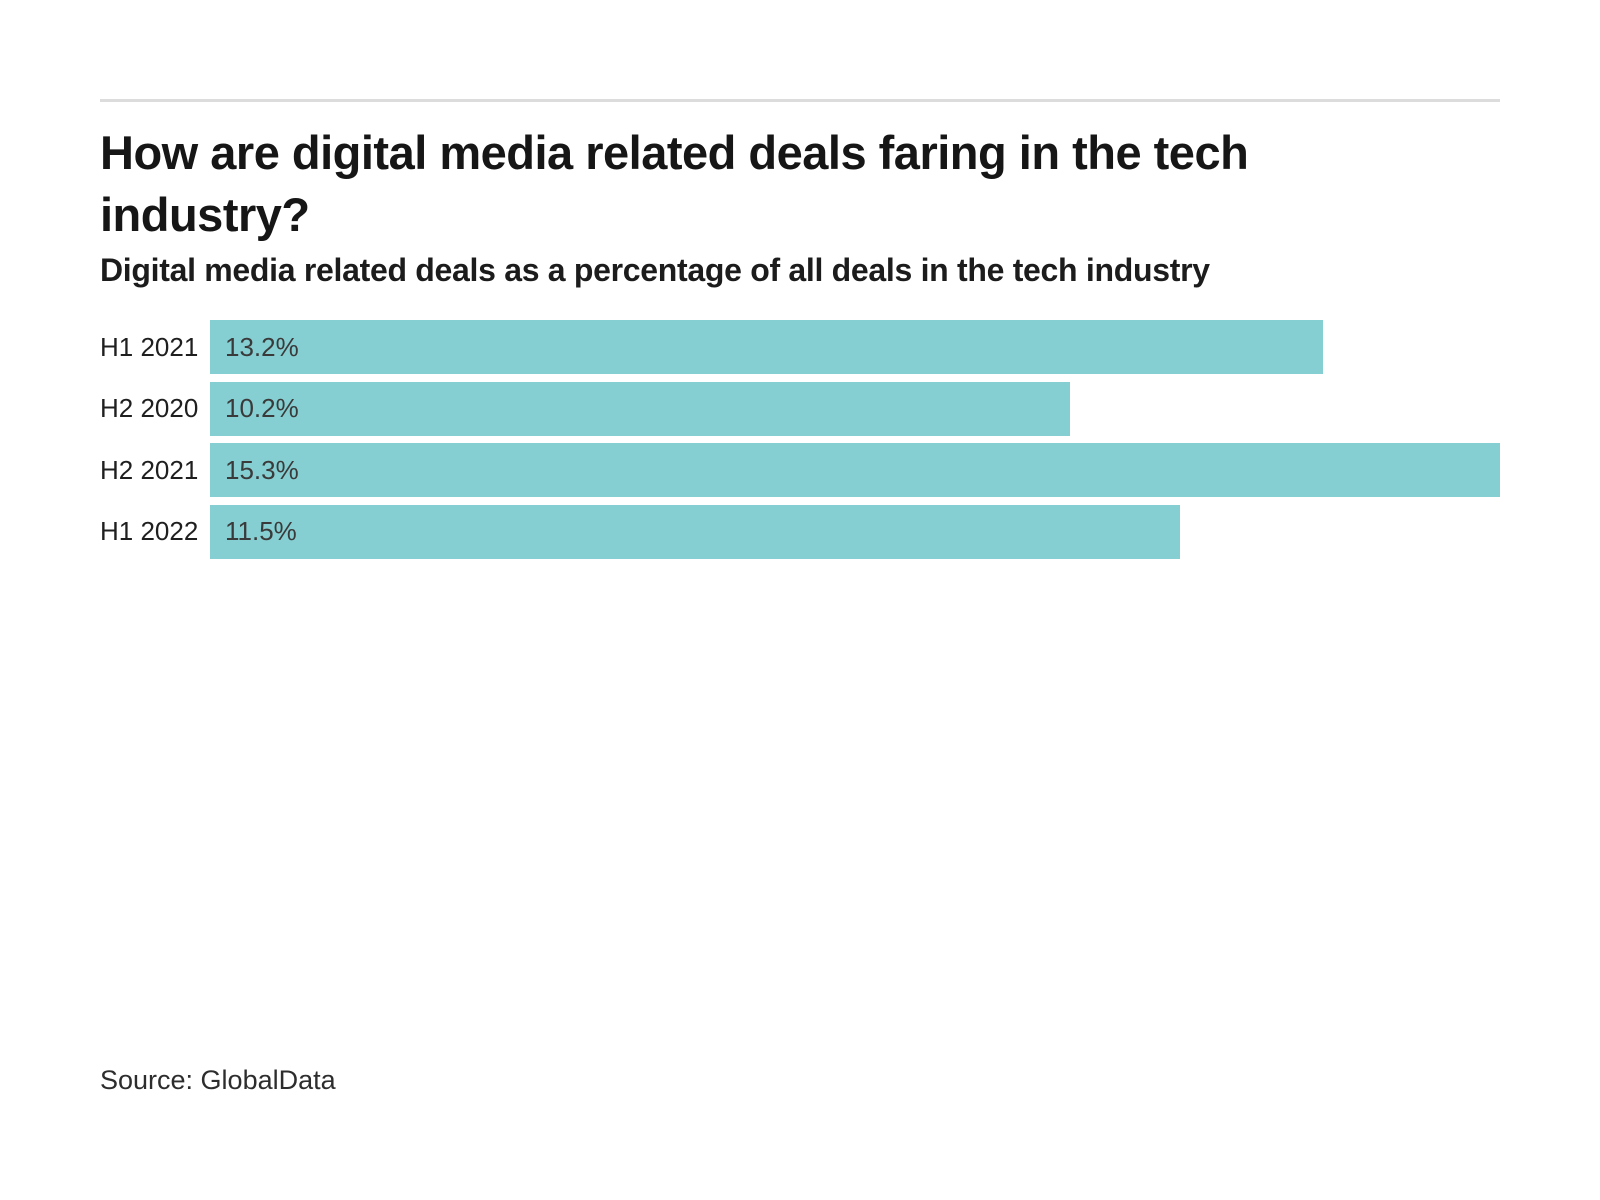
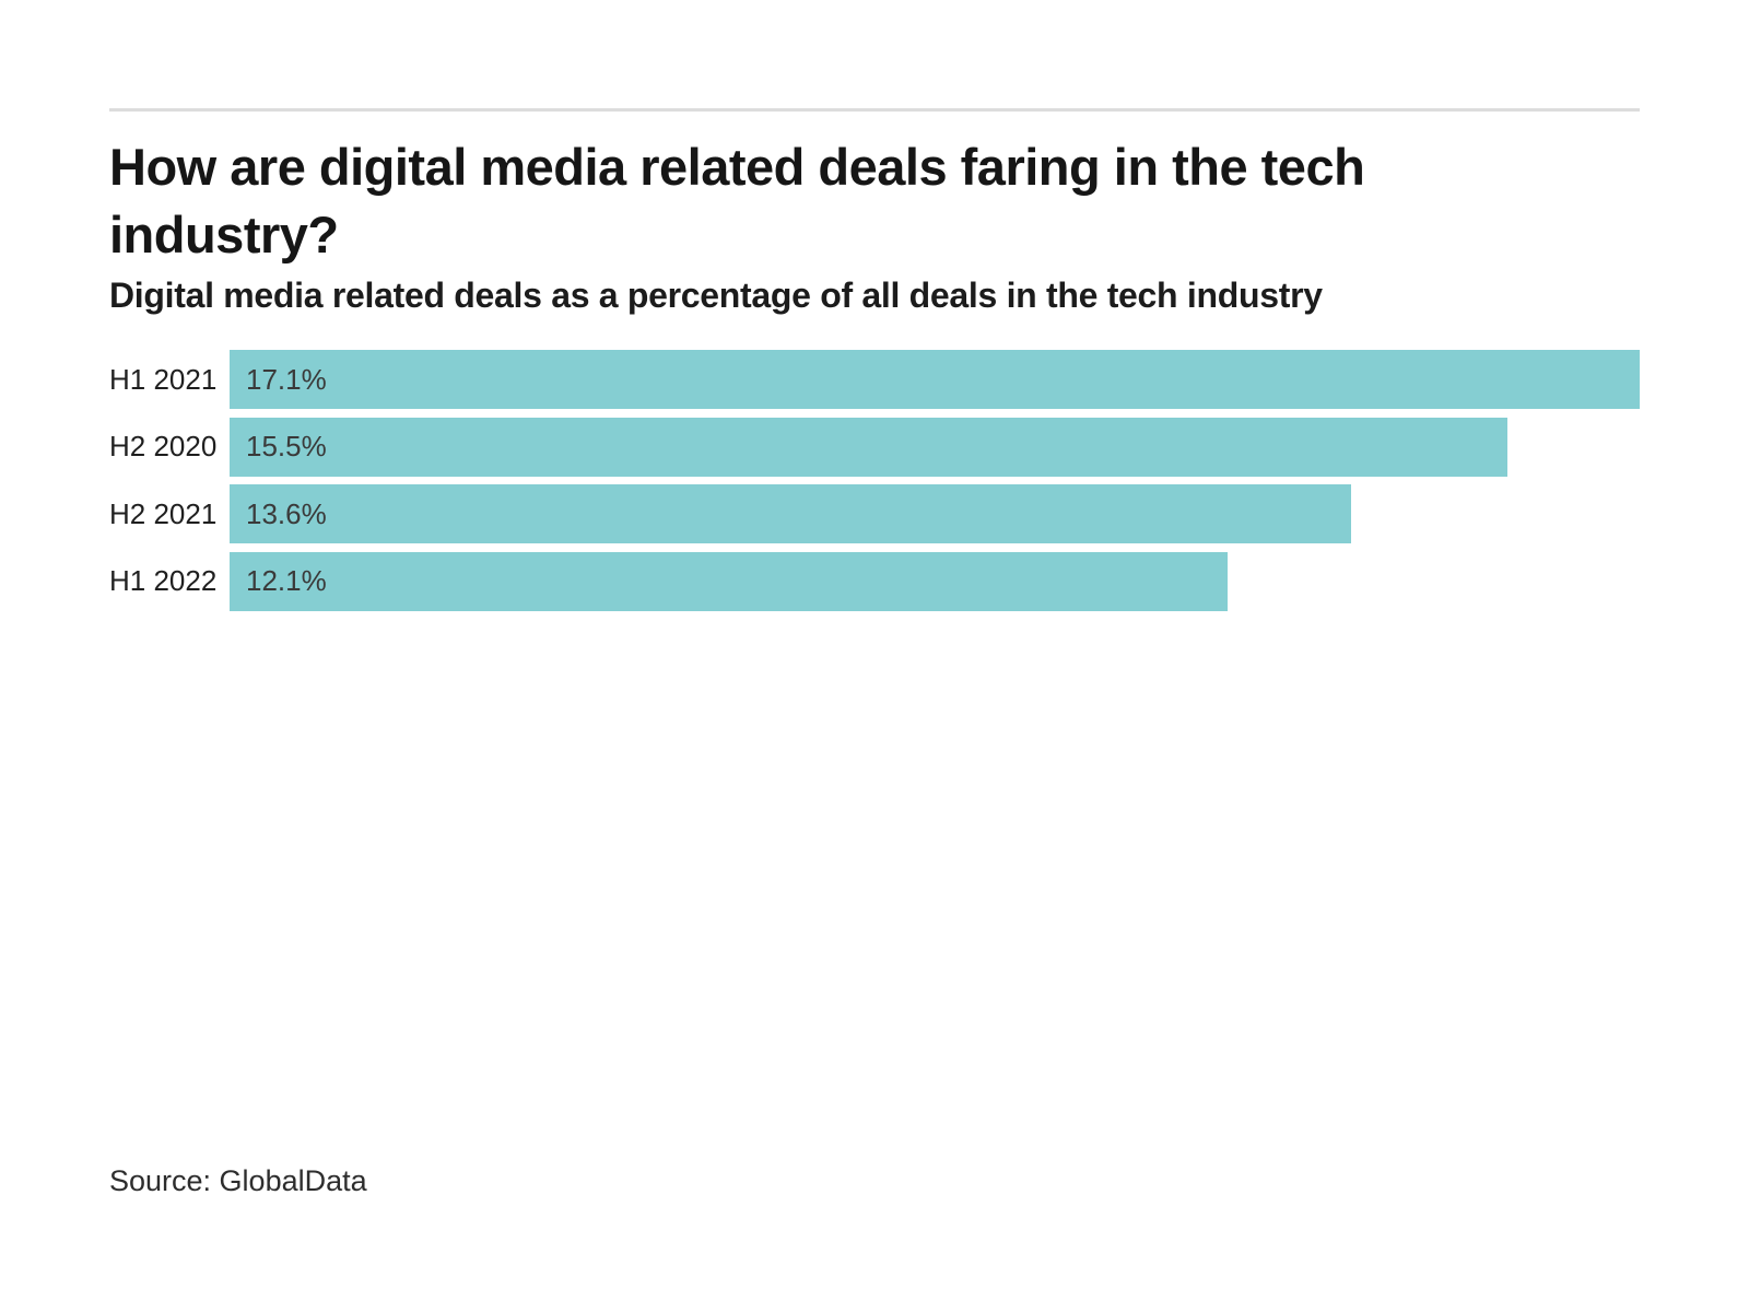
H1 2021: 13.2% -> 17.1%
H2 2020: 10.2% -> 15.5%
H2 2021: 15.3% -> 13.6%
H1 2022: 11.5% -> 12.1%
